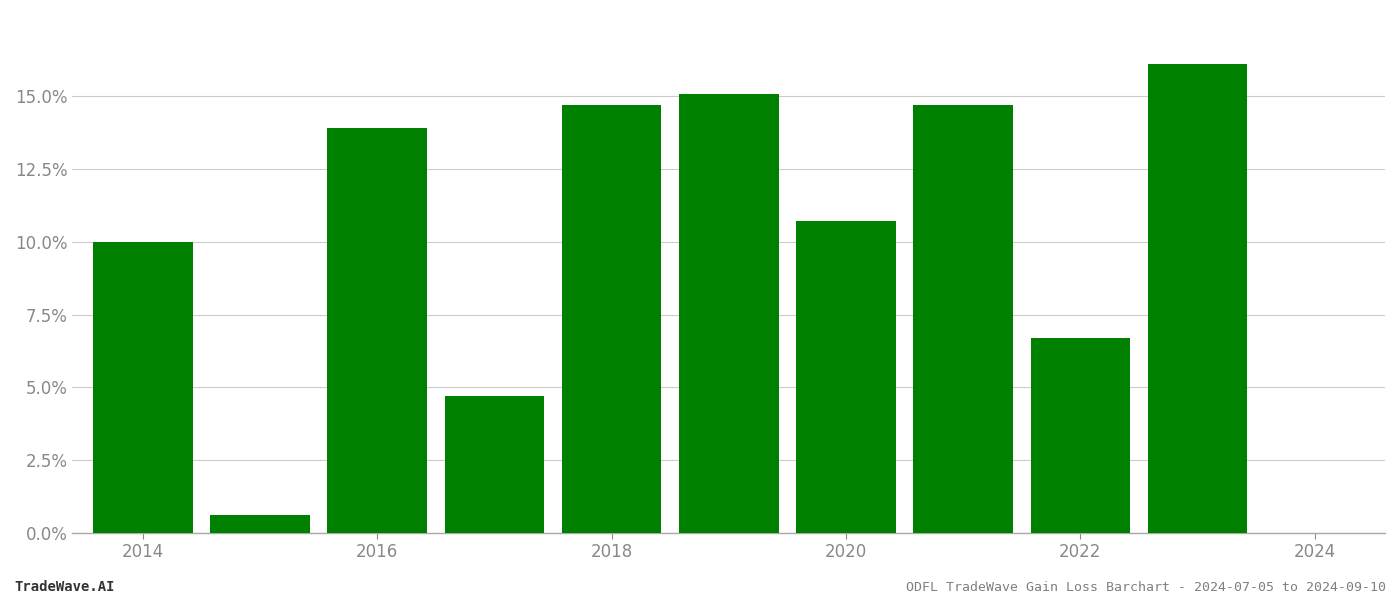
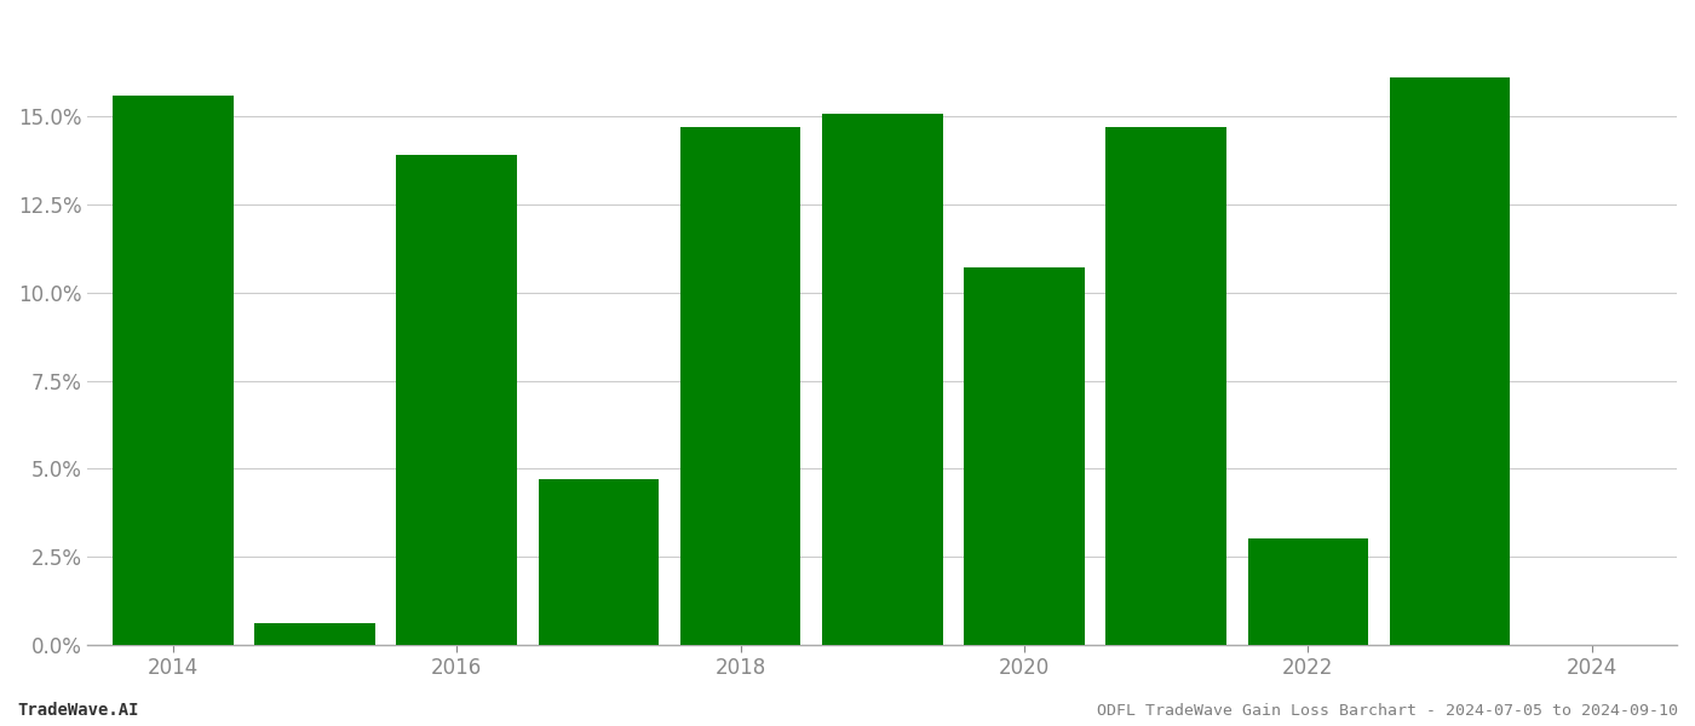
2014: 10.0% -> 15.6%
2022: 6.7% -> 3.0%
